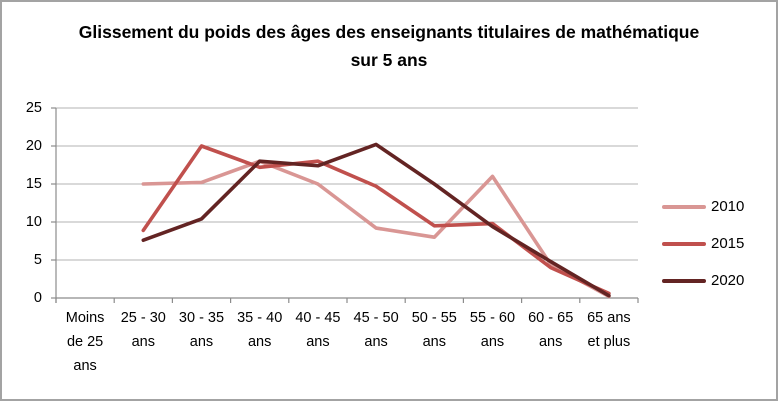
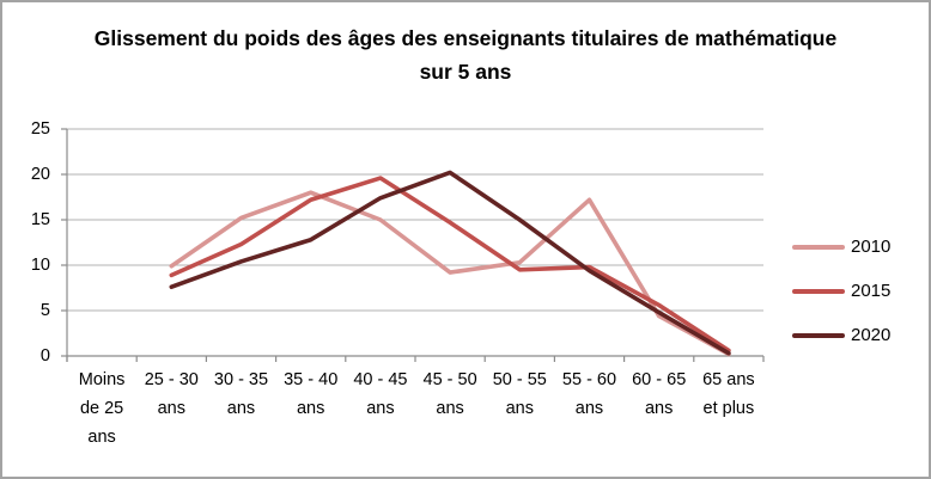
2010/25 - 30 ans: 15 -> 10
2015/30 - 35 ans: 20 -> 12
2020/35 - 40 ans: 18 -> 13
2015/40 - 45 ans: 18 -> 20
2010/50 - 55 ans: 8 -> 10
2010/55 - 60 ans: 16 -> 17
2015/60 - 65 ans: 4 -> 6
